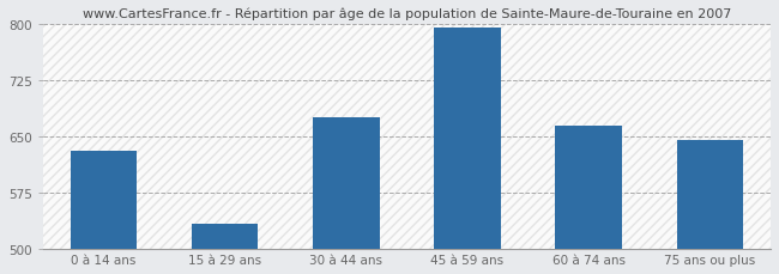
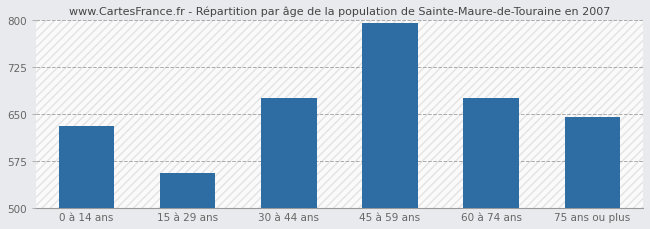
15 à 29 ans: 534 -> 555
60 à 74 ans: 664 -> 675
